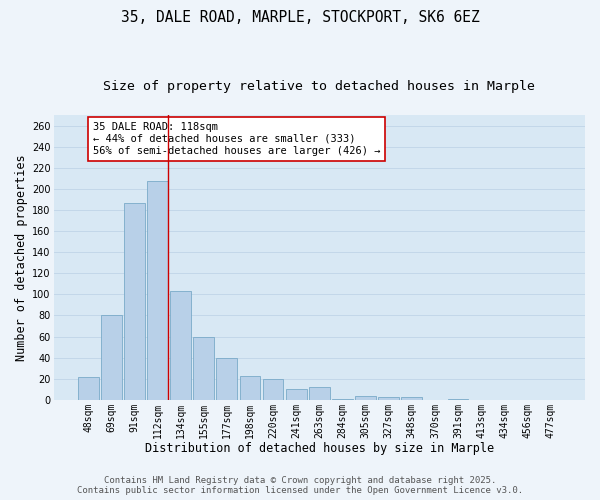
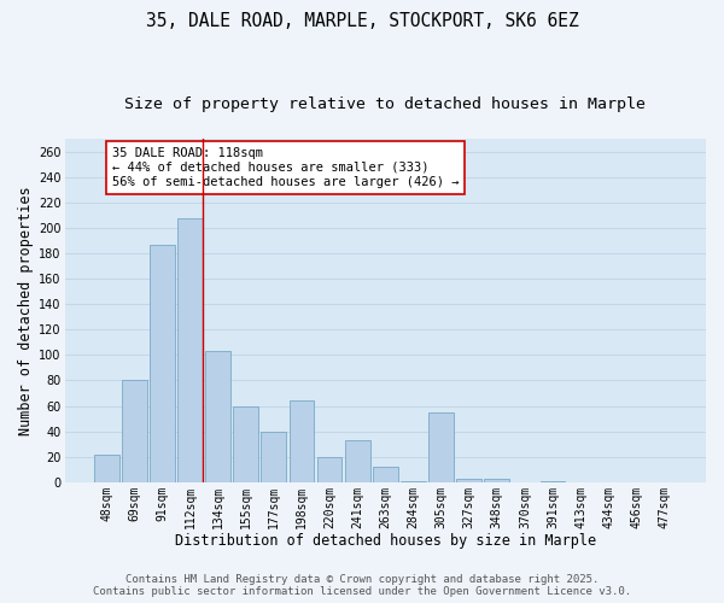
198sqm: 23 -> 64
241sqm: 10 -> 33
305sqm: 4 -> 55
